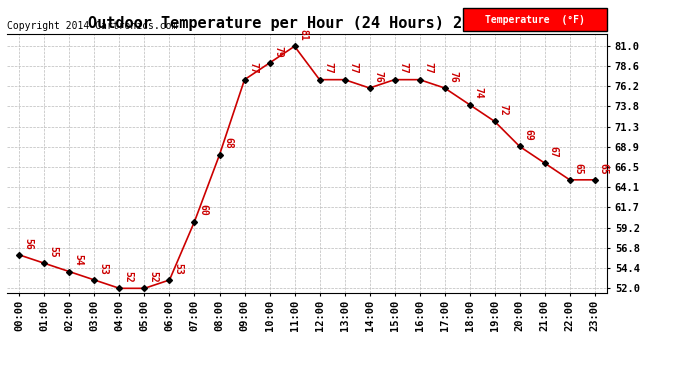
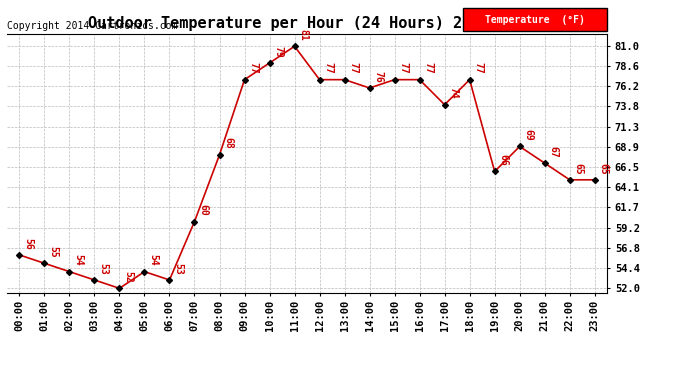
05:00: 52 -> 54
17:00: 76 -> 74
18:00: 74 -> 77
19:00: 72 -> 66
